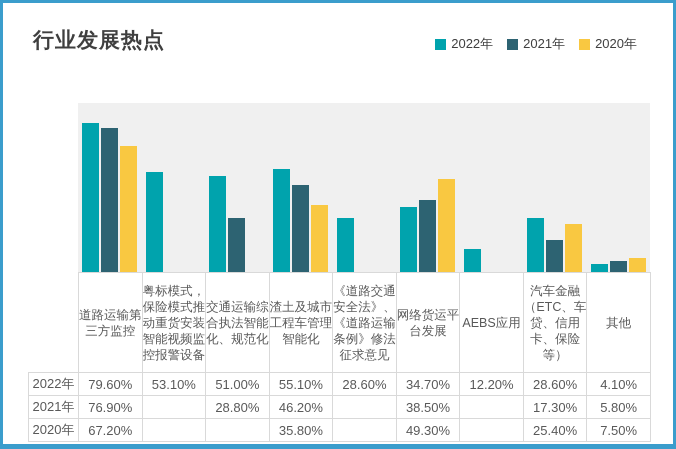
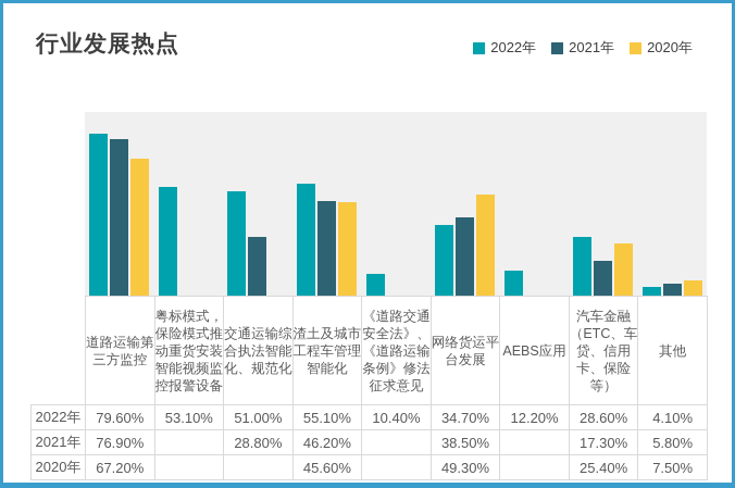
2020年/渣土及城市工程车管理智能化: 35.80% -> 45.60%
2022年/《道路交通安全法》、《道路运输条例》修法征求意见: 28.60% -> 10.40%
